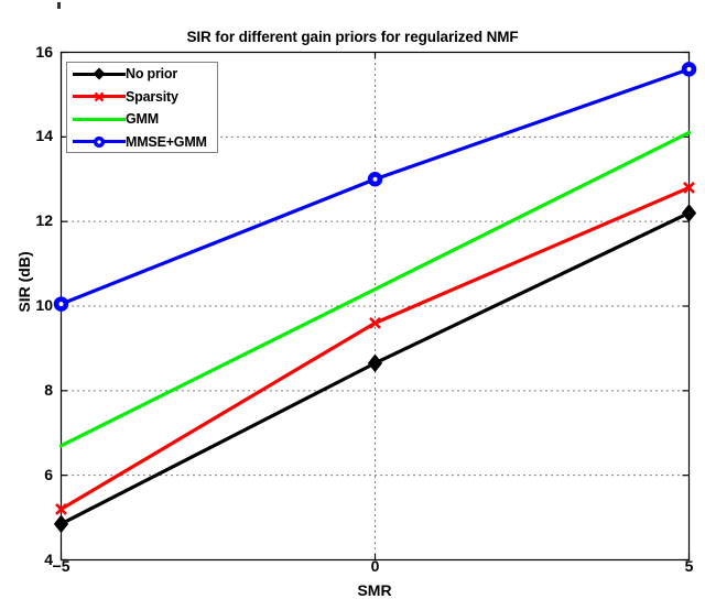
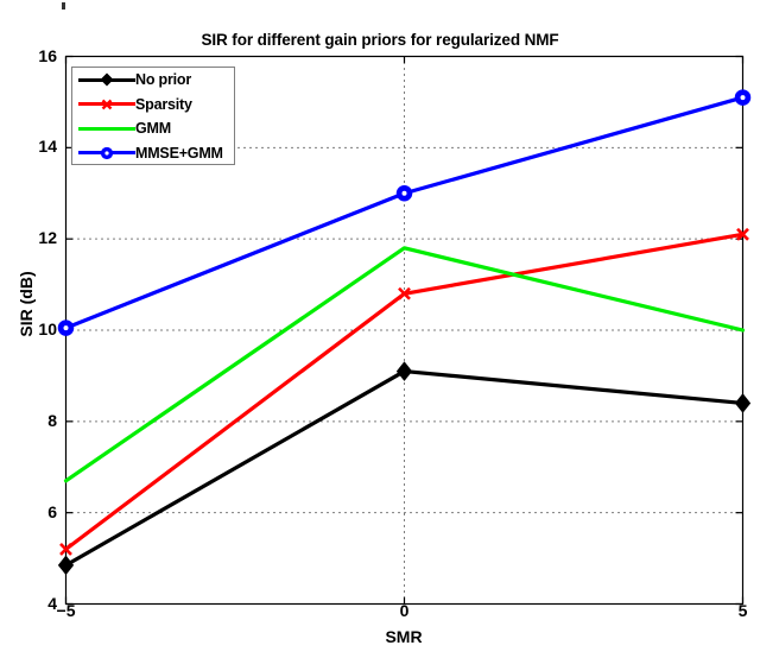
No prior/0: 8.7 -> 9.1
Sparsity/0: 9.6 -> 10.8
GMM/0: 10.4 -> 11.8
No prior/5: 12.2 -> 8.4
Sparsity/5: 12.8 -> 12.1
GMM/5: 14.1 -> 10.0
MMSE+GMM/5: 15.6 -> 15.1
